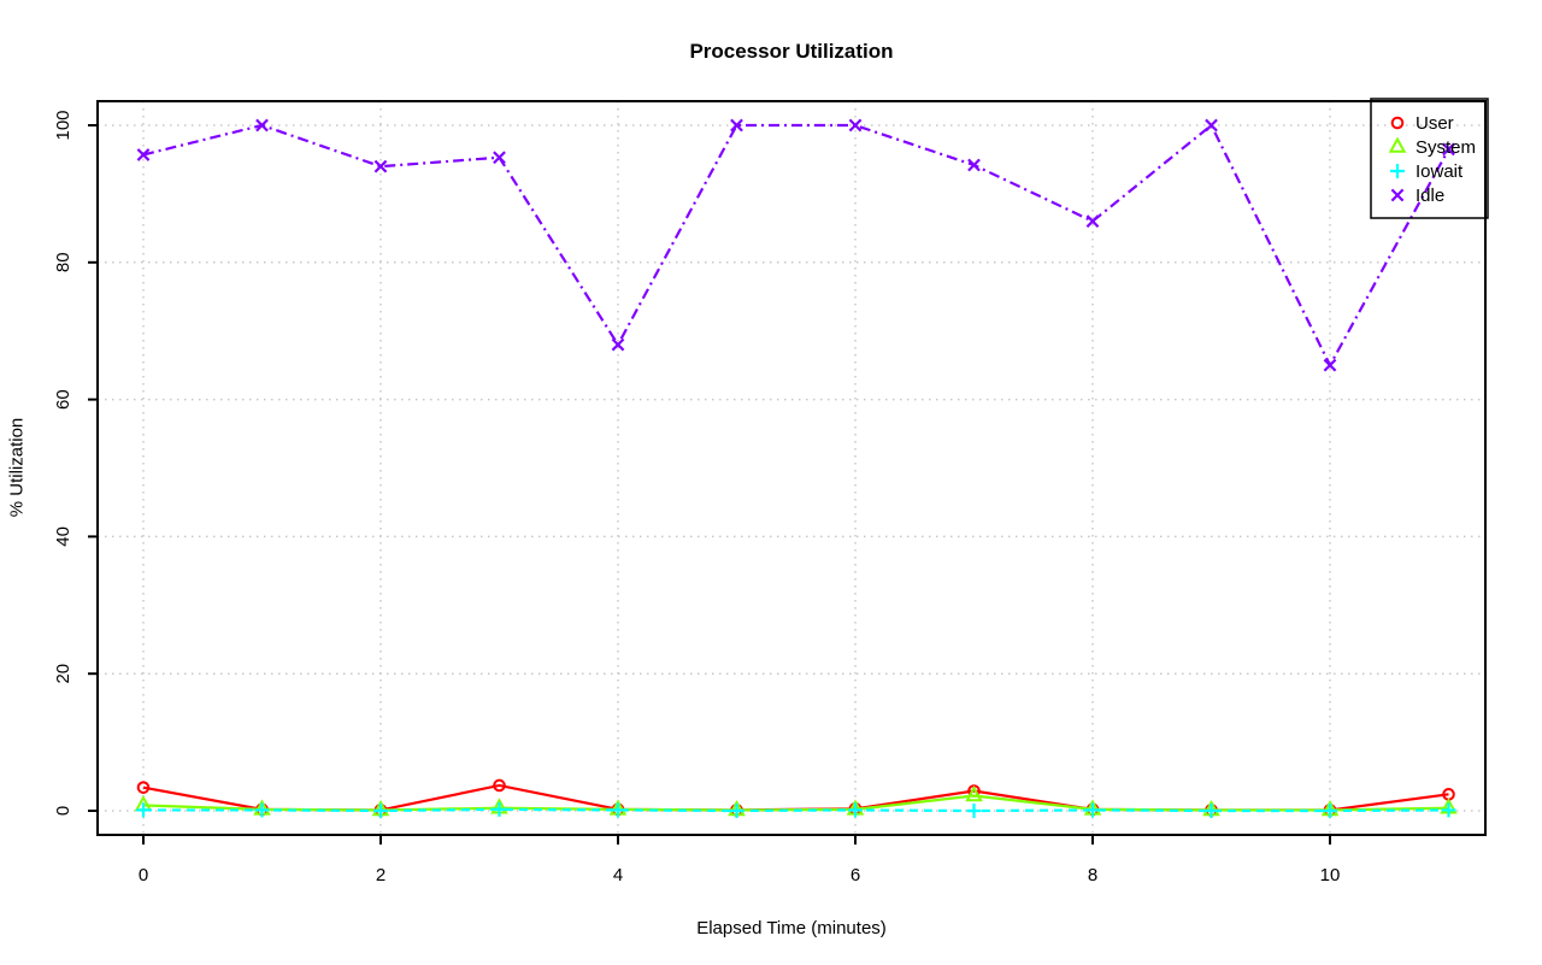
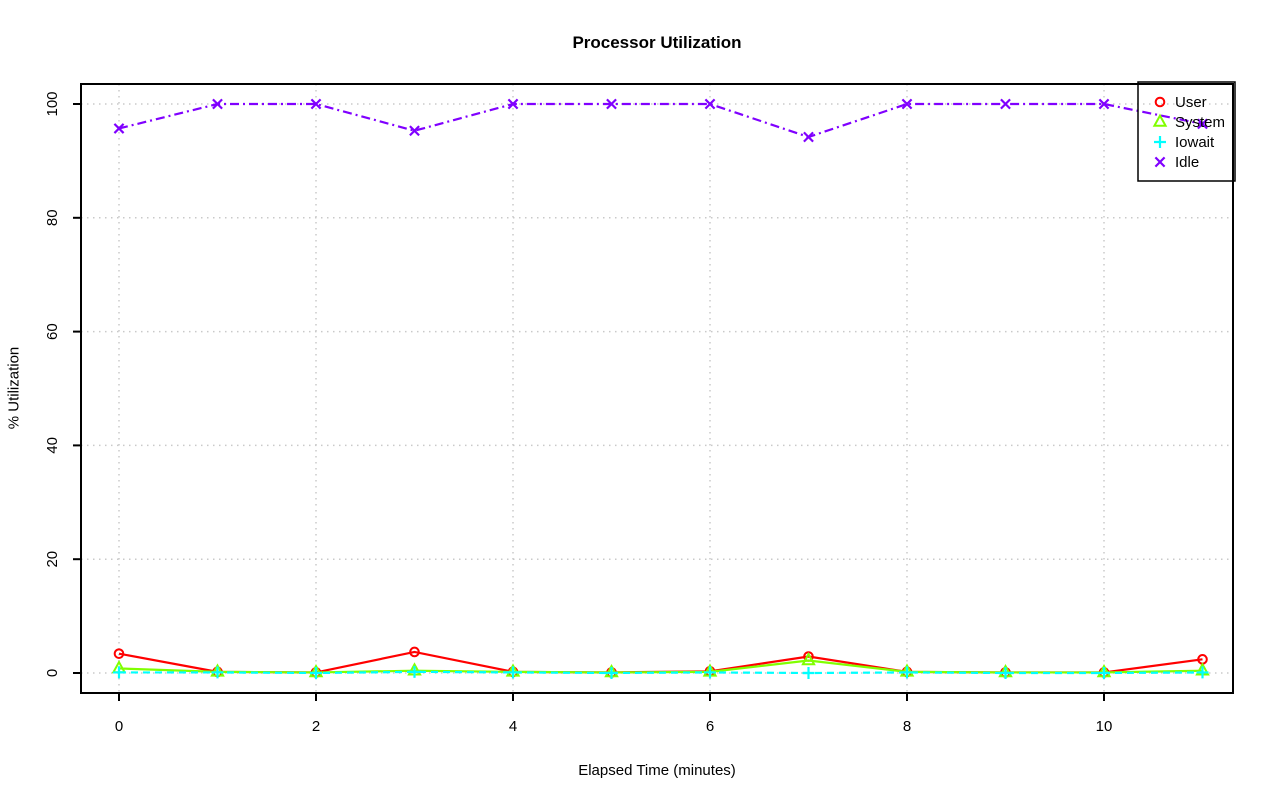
Idle/2: 94 -> 100
Idle/4: 68 -> 100
Idle/8: 86 -> 100
Idle/10: 65 -> 100
